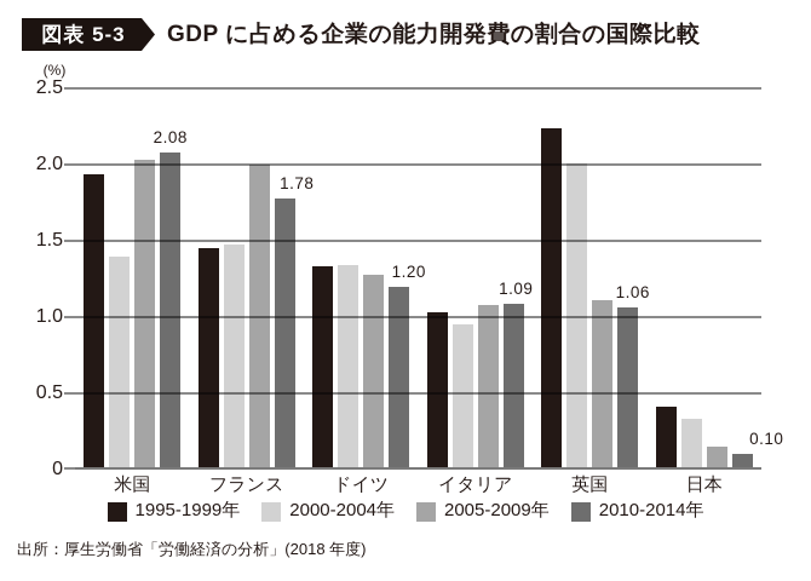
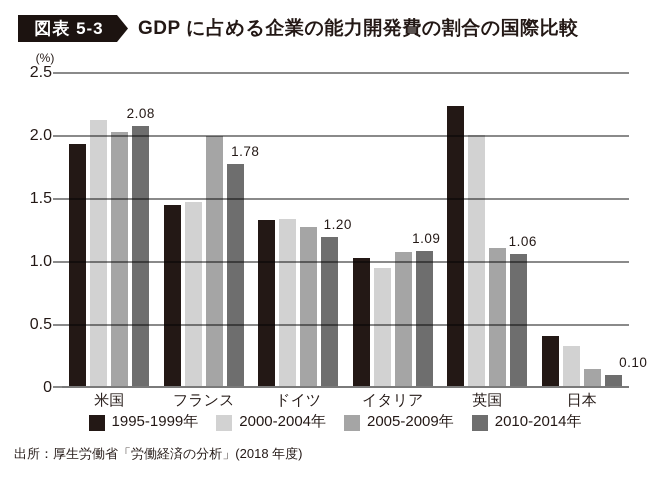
2000-2004年/米国: 1.40 -> 2.13
